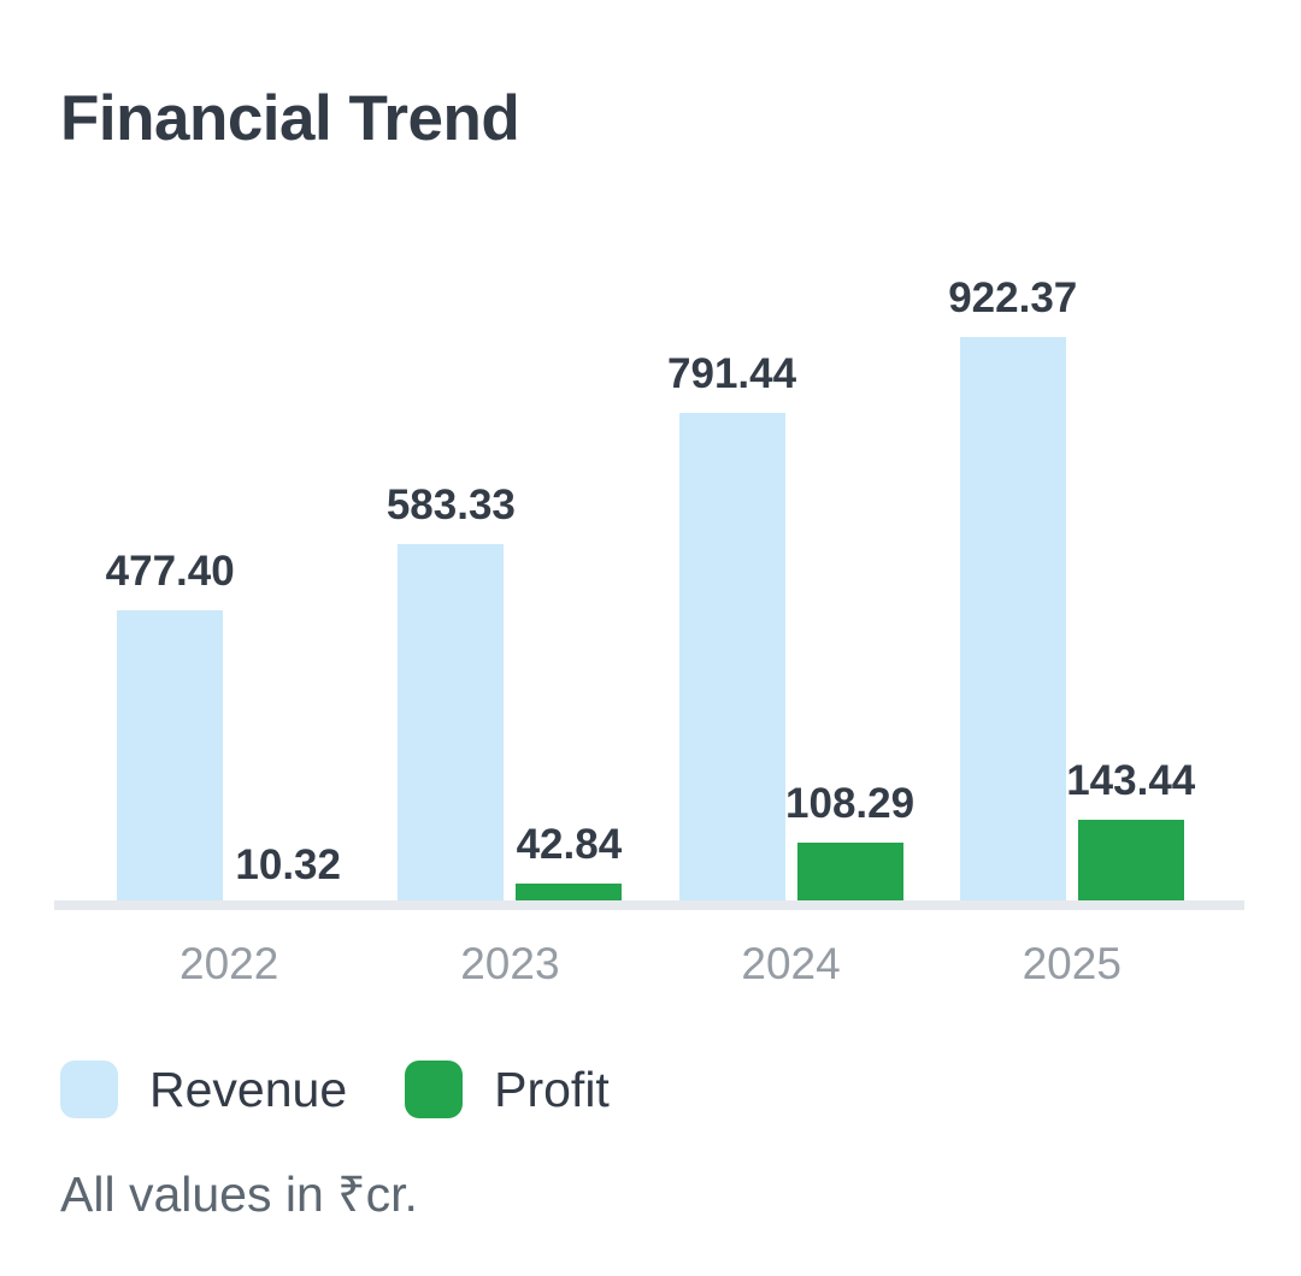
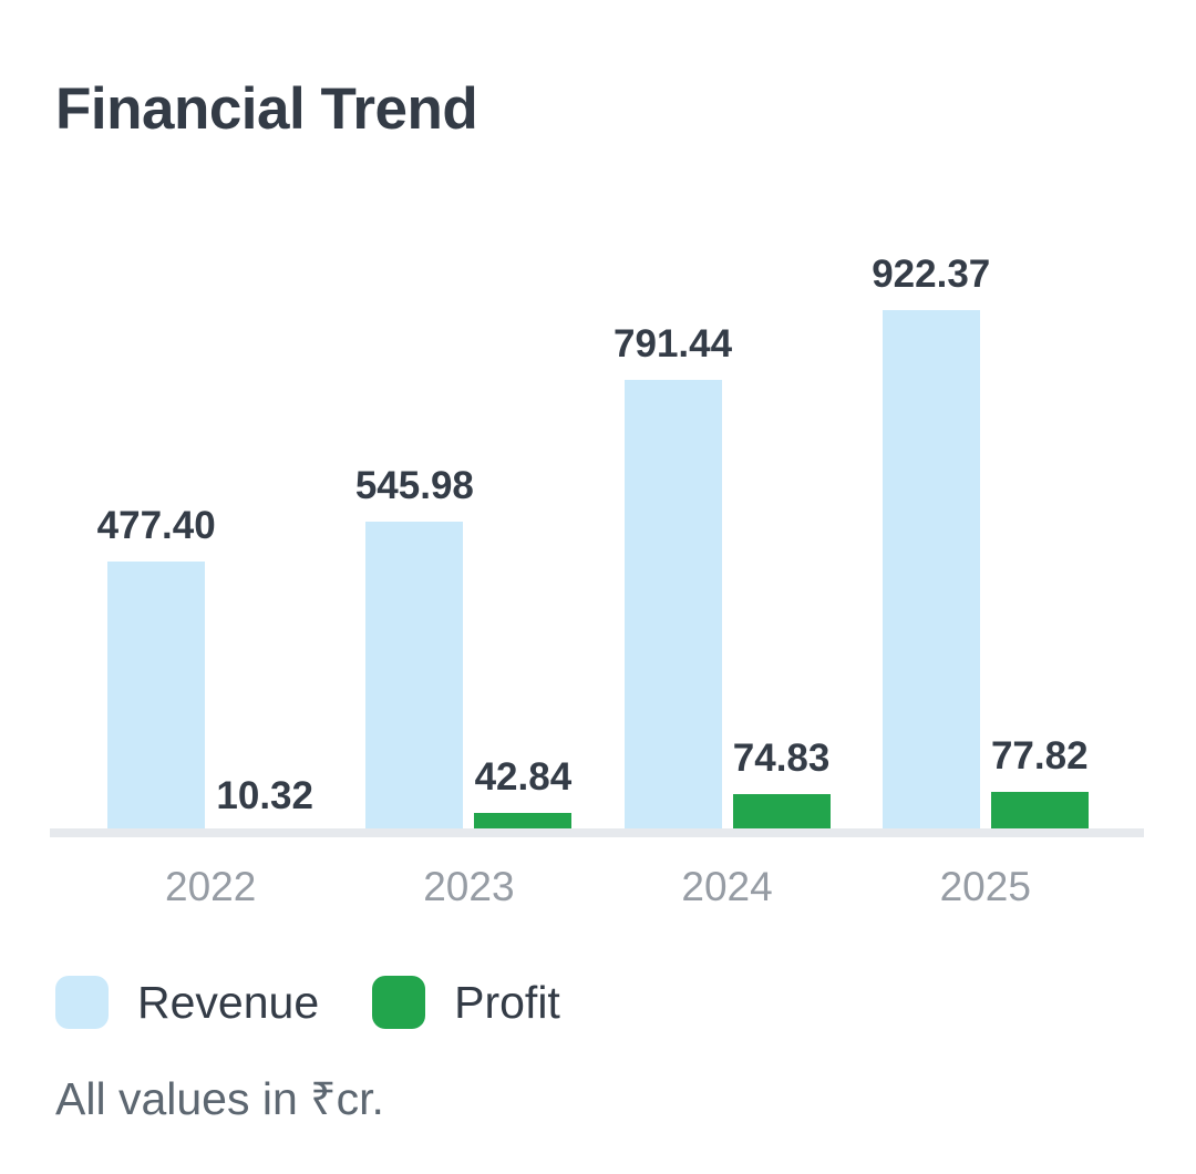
Revenue/2023: 583.33 -> 545.98
Profit/2024: 108.29 -> 74.83
Profit/2025: 143.44 -> 77.82
